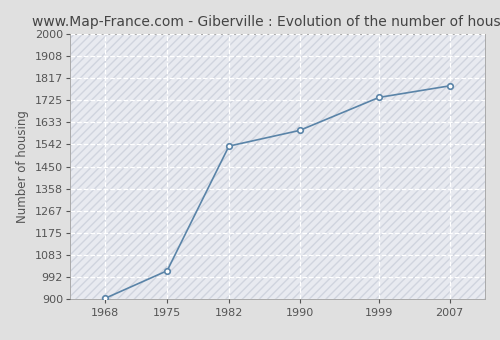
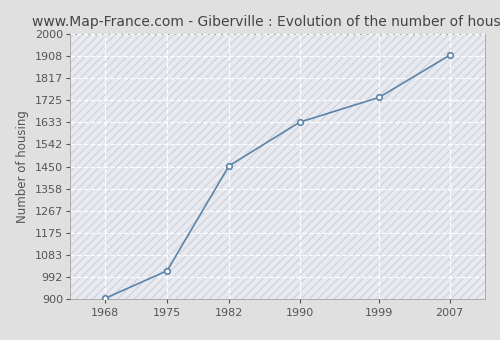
1982: 1535 -> 1453
1990: 1600 -> 1634
2007: 1785 -> 1912
